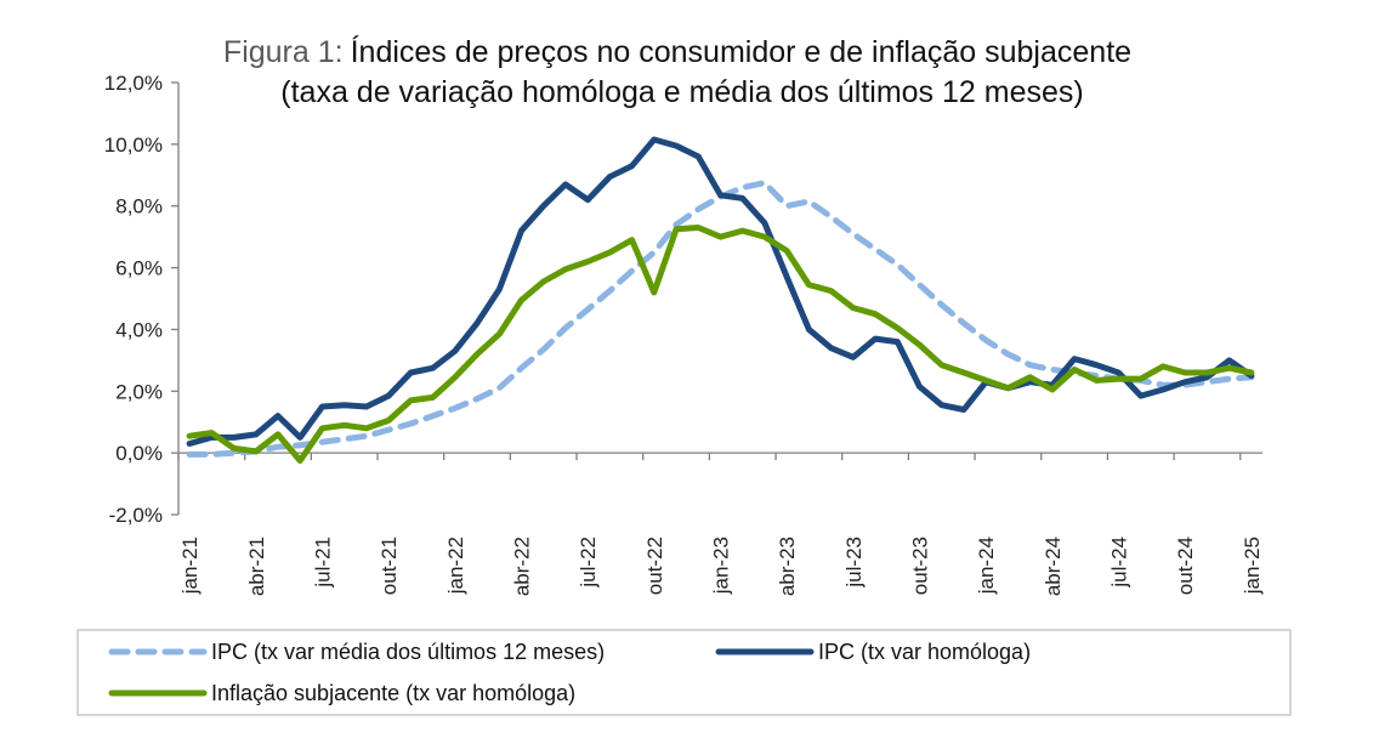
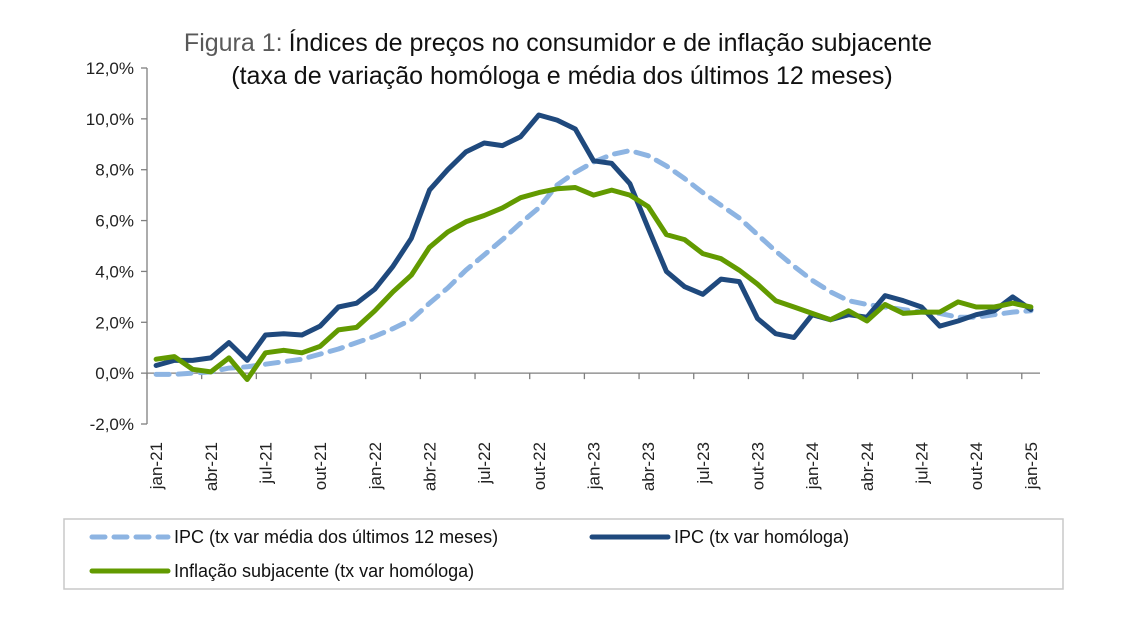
IPC (tx var homóloga)/jul-22: 8,2% -> 9,1%
Inflação subjacente (tx var homóloga)/out-22: 5,2% -> 7,1%
IPC (tx var média dos últimos 12 meses)/abr-23: 8,0% -> 8,6%
